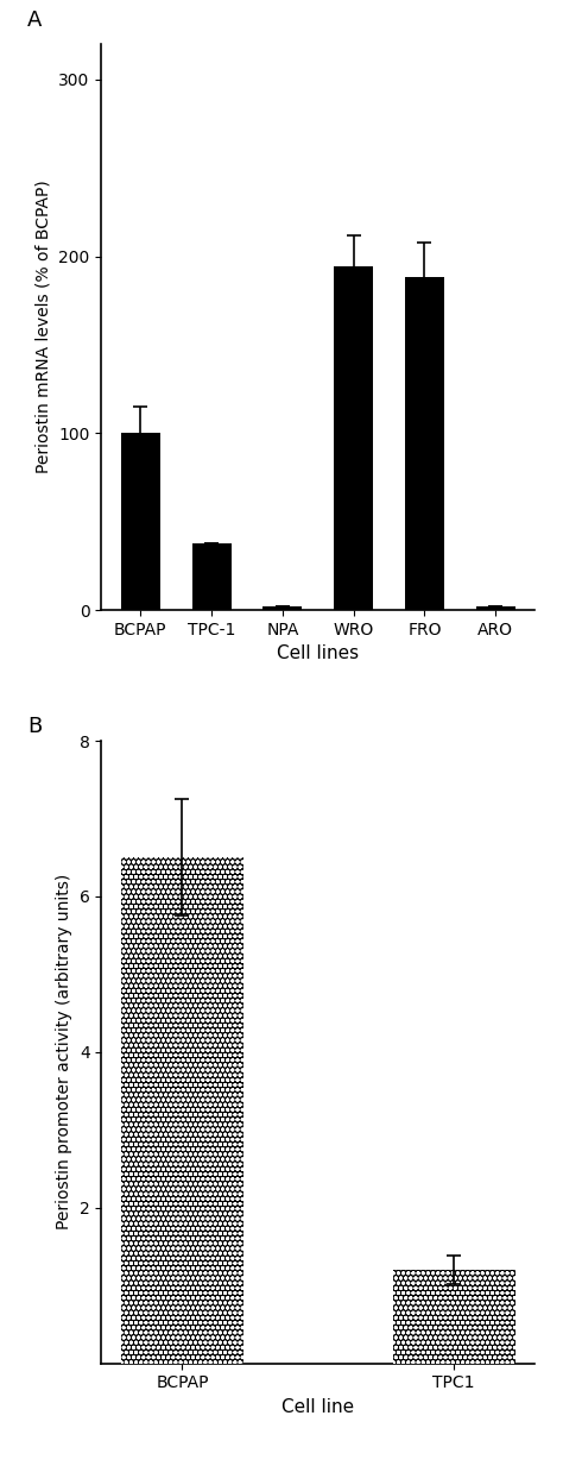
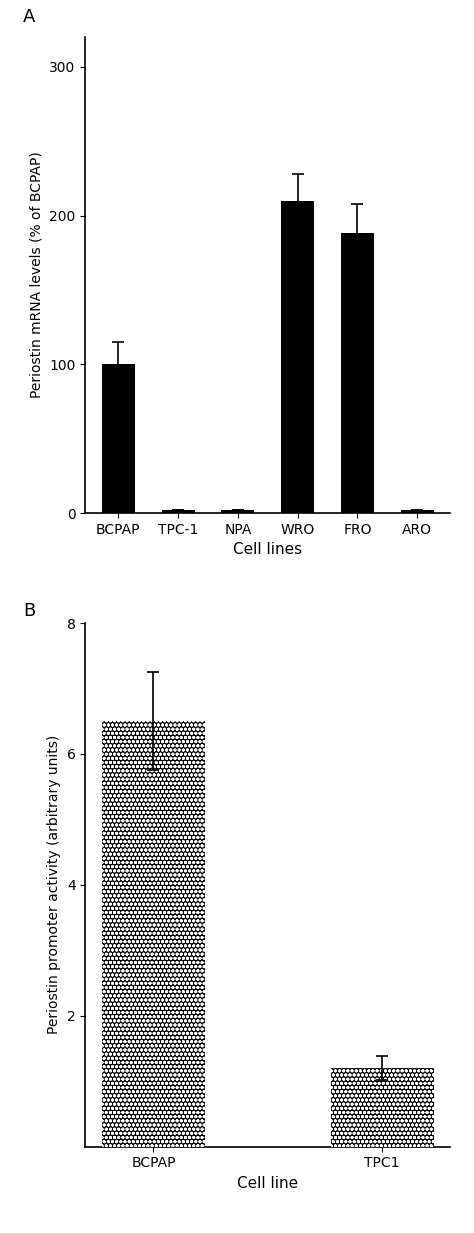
TPC-1: 38 -> 2
WRO: 194 -> 210
